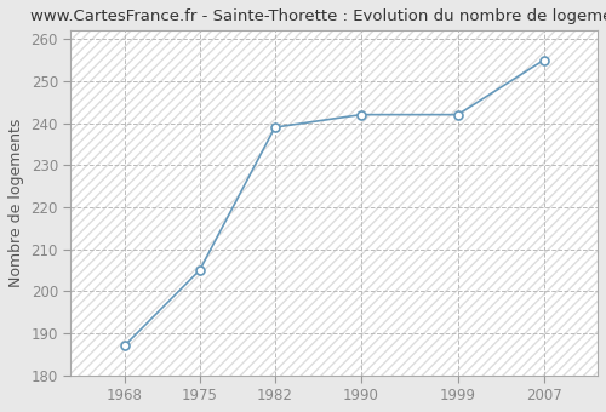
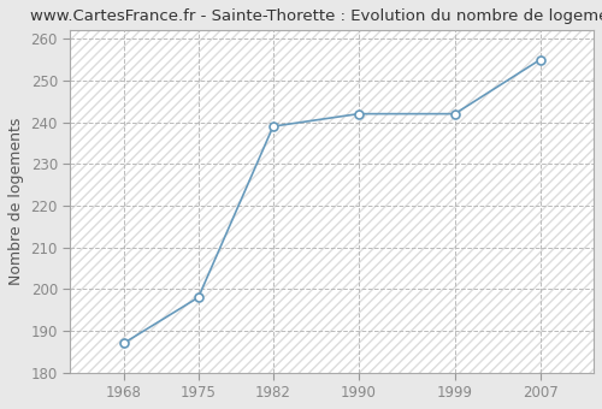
1975: 205 -> 198
